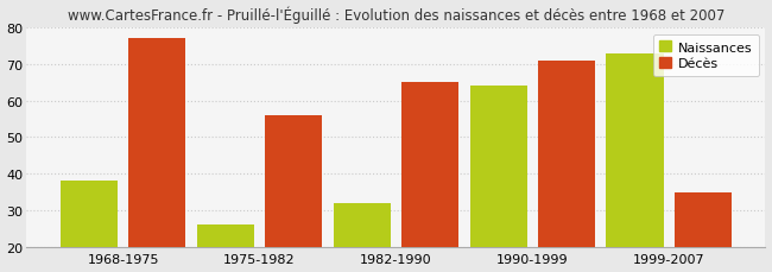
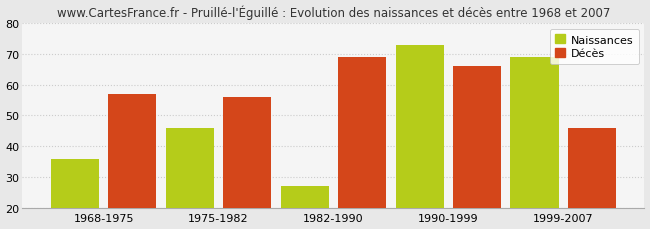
Naissances/1968-1975: 38 -> 36
Décès/1968-1975: 77 -> 57
Naissances/1975-1982: 26 -> 46
Naissances/1982-1990: 32 -> 27
Décès/1982-1990: 65 -> 69
Naissances/1990-1999: 64 -> 73
Décès/1990-1999: 71 -> 66
Naissances/1999-2007: 73 -> 69
Décès/1999-2007: 35 -> 46
